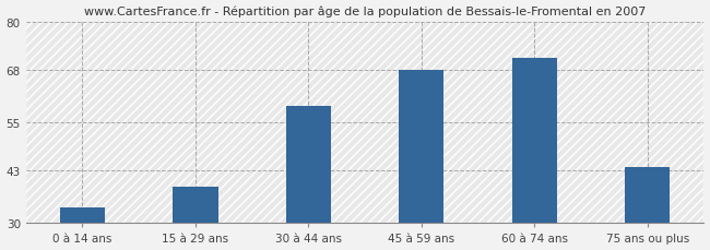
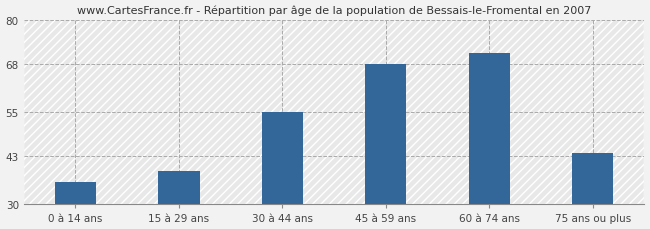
0 à 14 ans: 34 -> 36
30 à 44 ans: 59 -> 55
